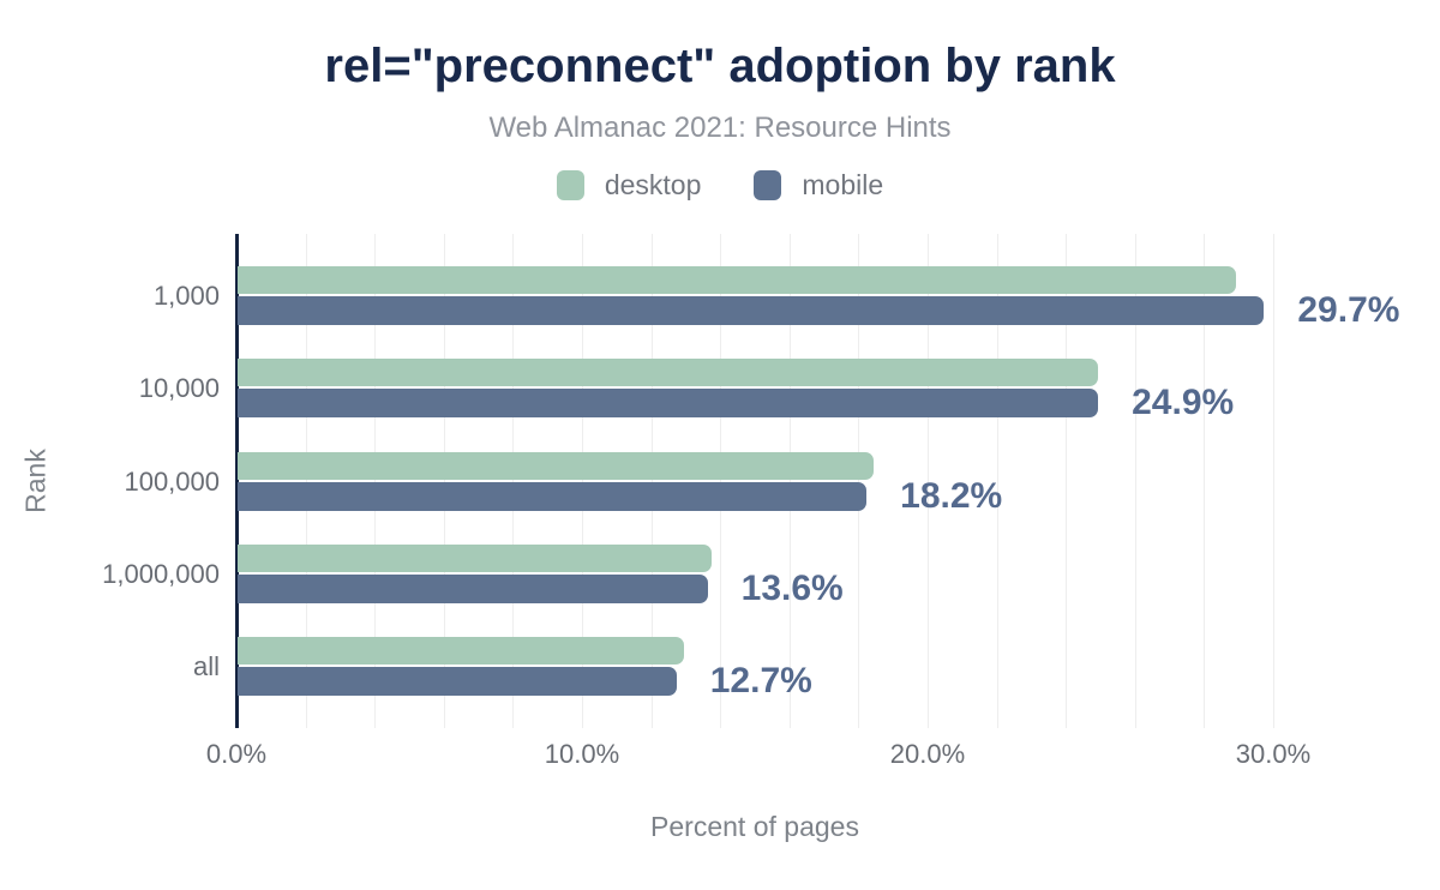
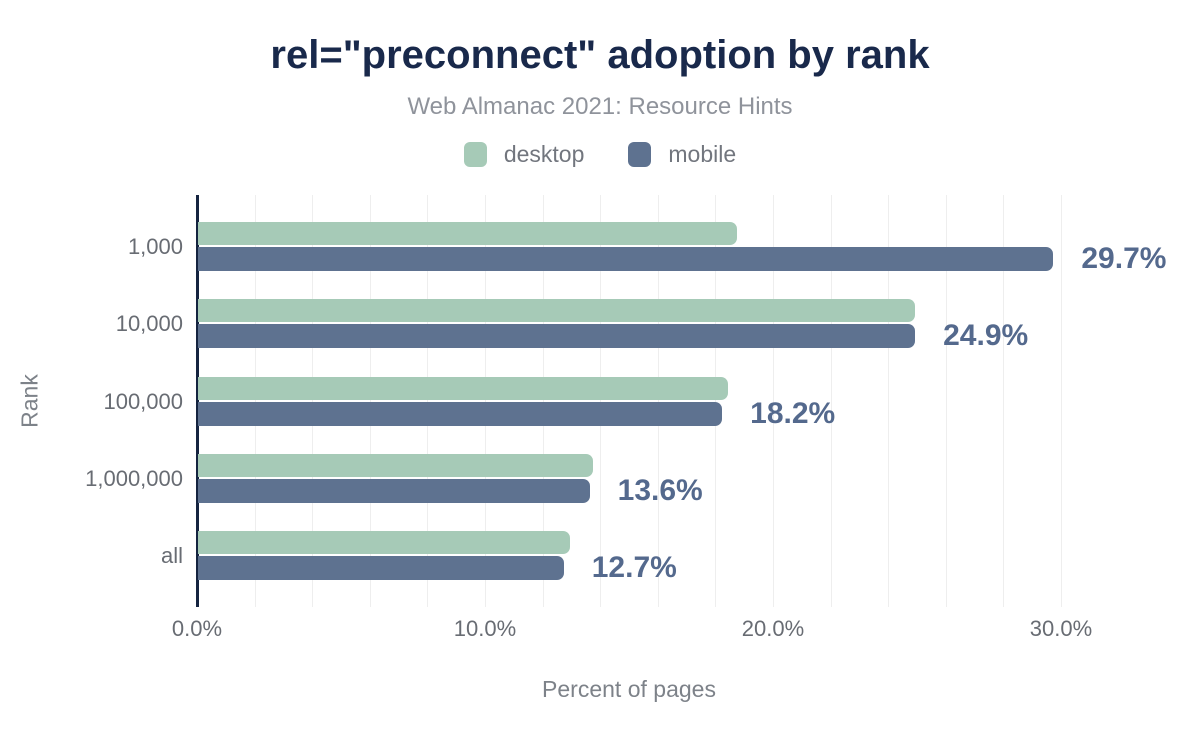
desktop/1,000: 28.9% -> 18.7%
